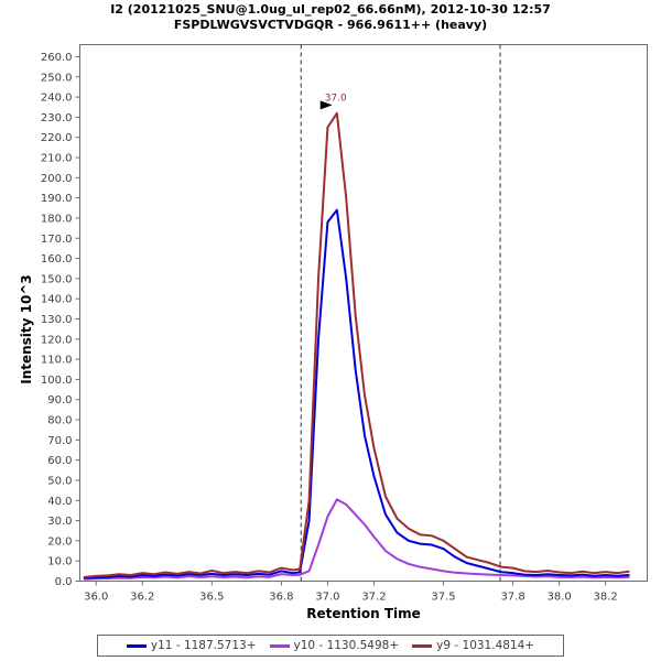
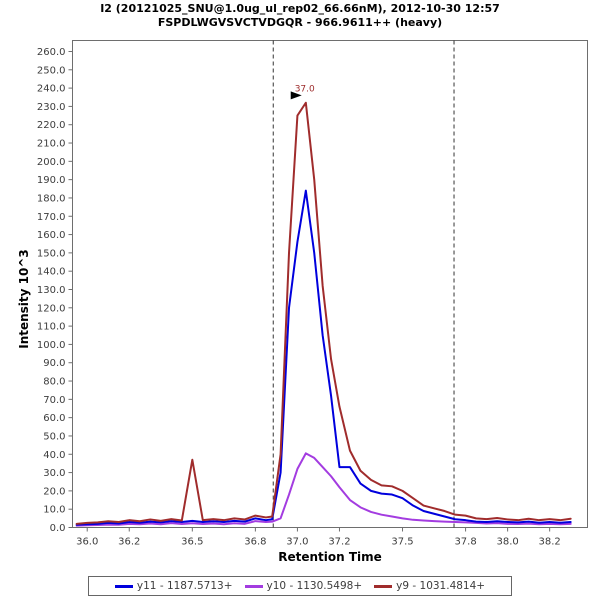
y9 - 1031.4814+/36.5: 5 -> 37
y11 - 1187.5713+/37.0: 178 -> 156
y11 - 1187.5713+/37.2: 52 -> 33
